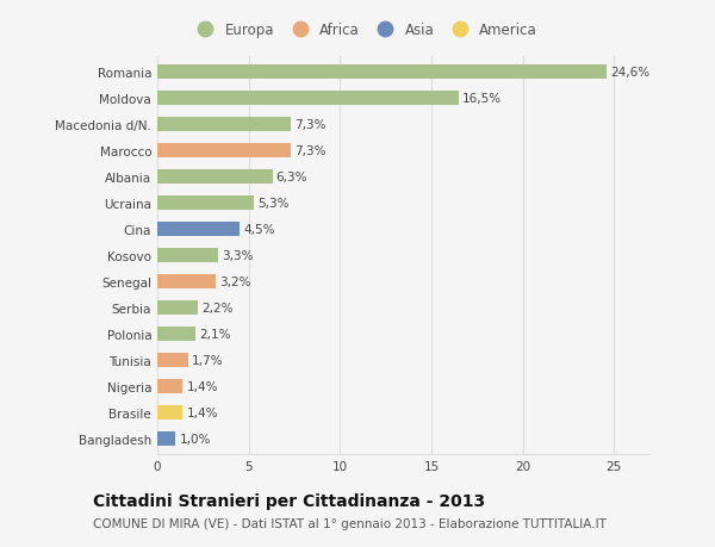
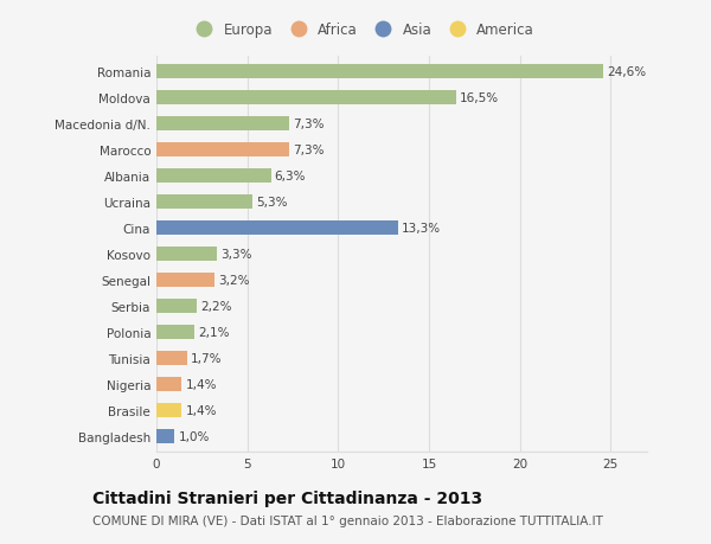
Cina: 4,5% -> 13,3%
